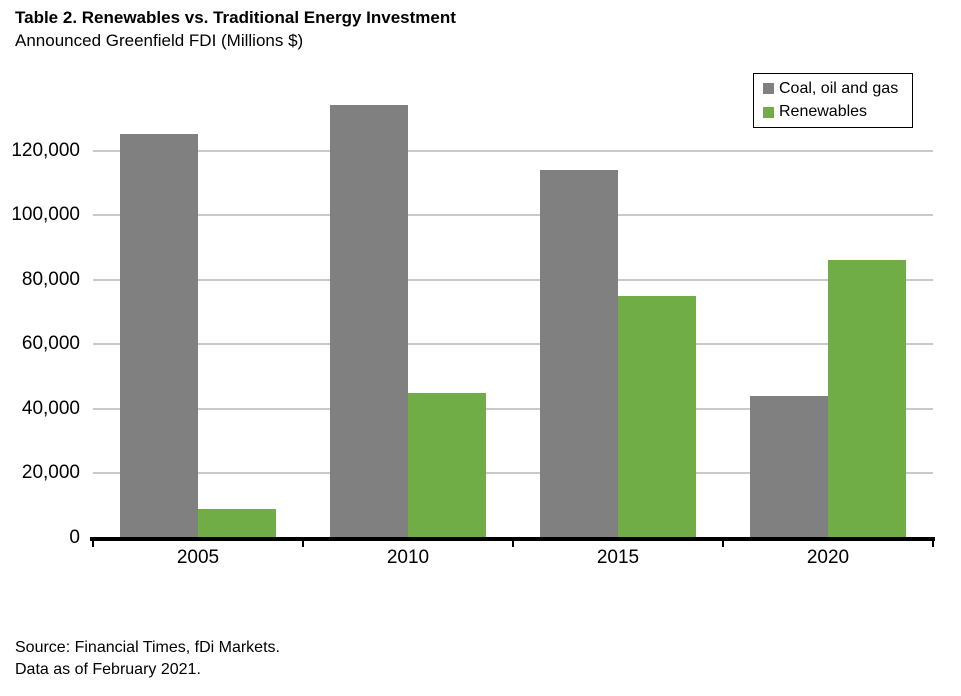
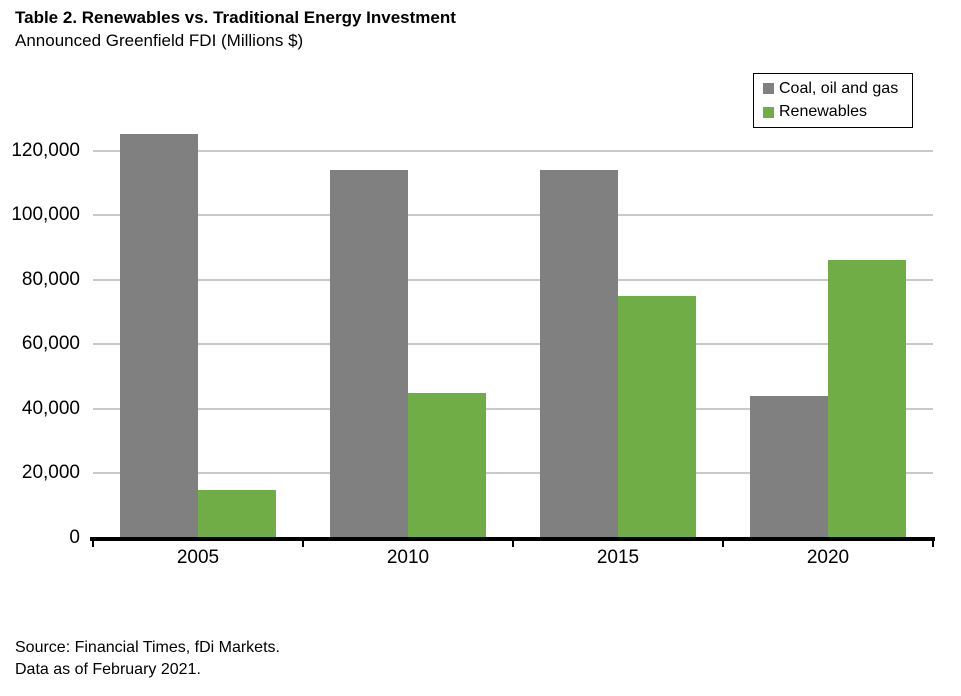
Renewables/2005: 9000 -> 15000
Coal, oil and gas/2010: 134000 -> 114000
